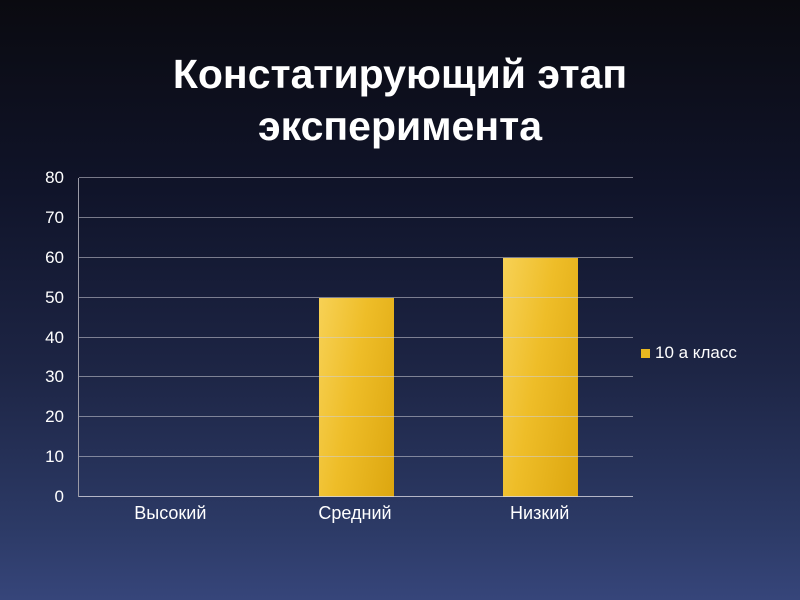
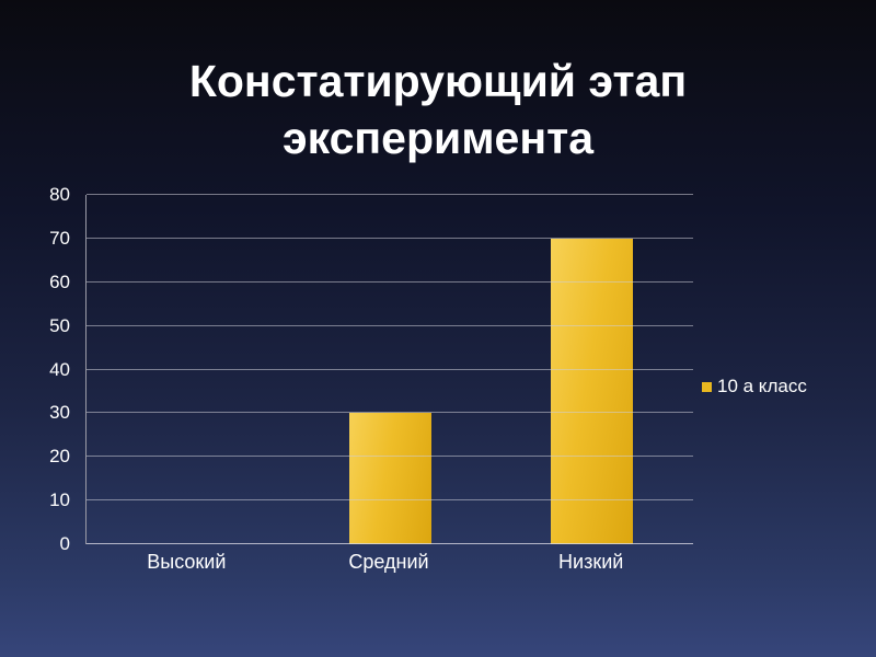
Средний: 50 -> 30
Низкий: 60 -> 70
